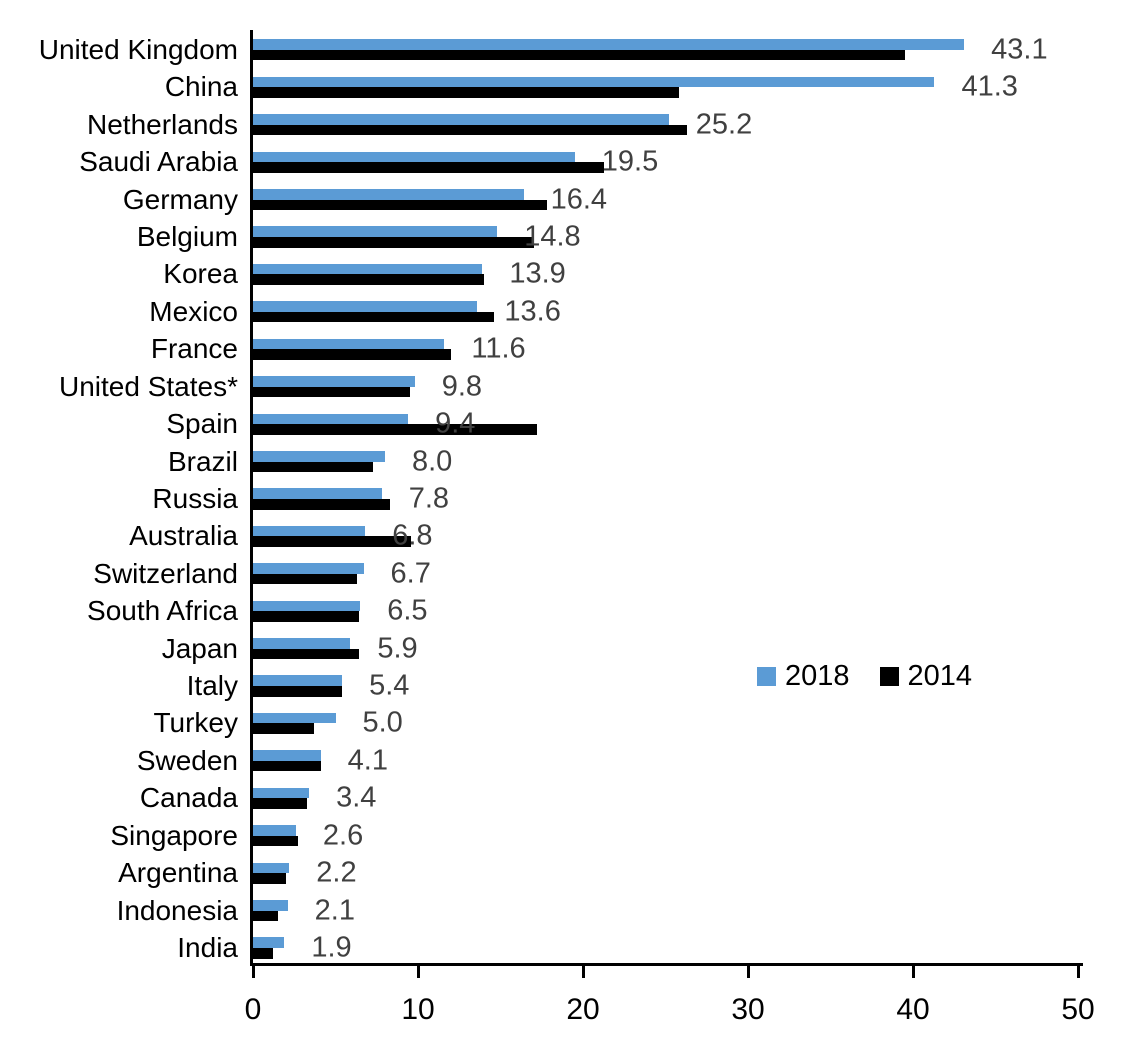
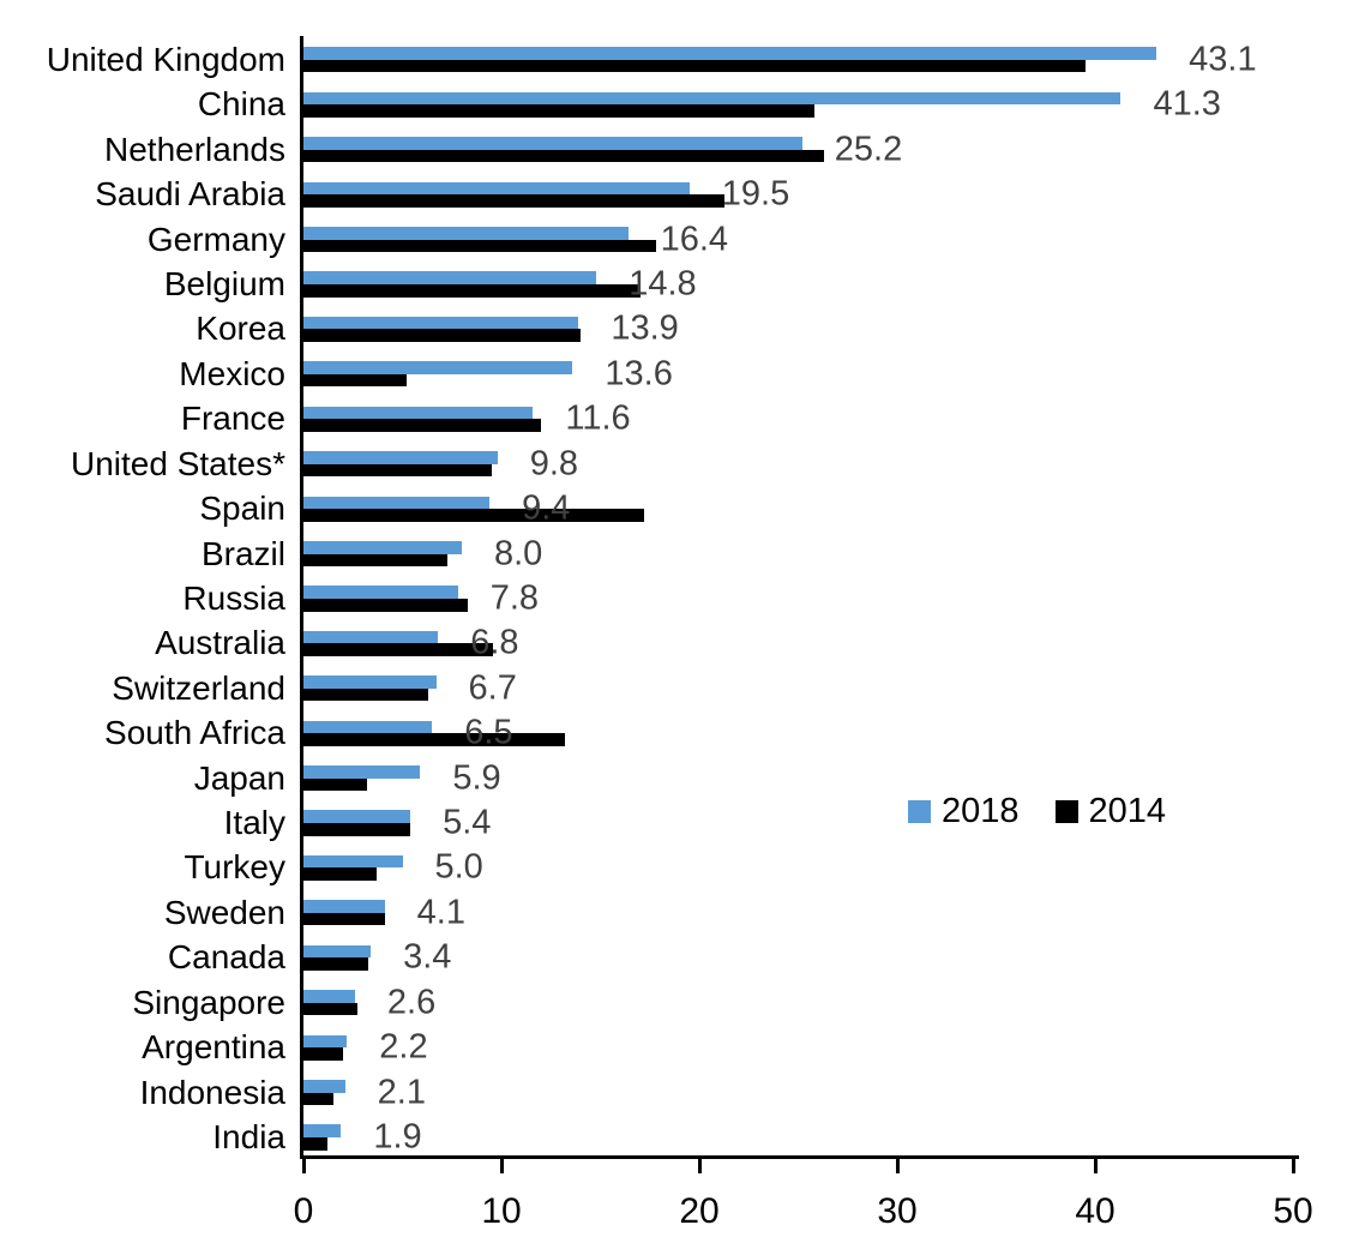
2014/Mexico: 14.6 -> 5.2
2014/South Africa: 6.4 -> 13.2
2014/Japan: 6.4 -> 3.2
